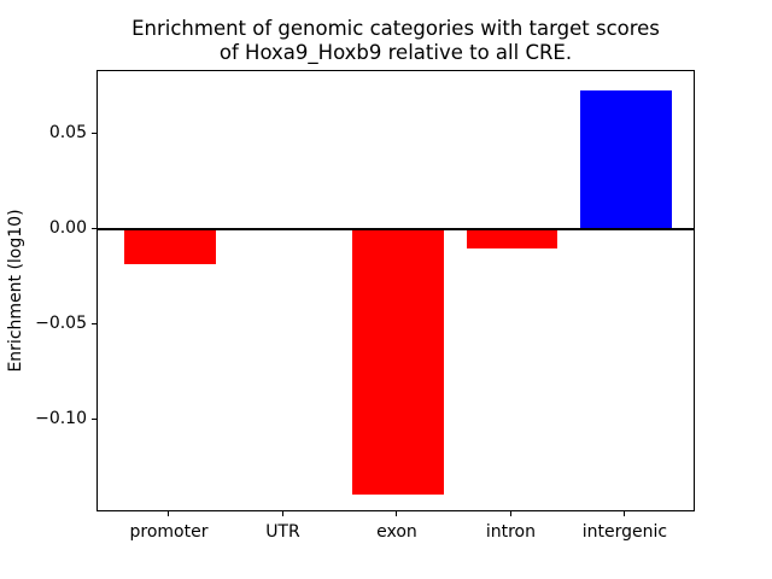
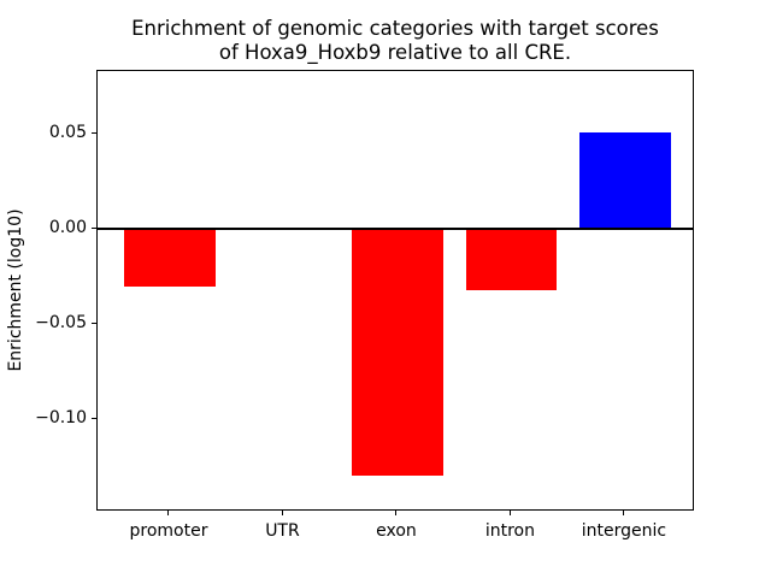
promoter: -0.018 -> -0.030
exon: -0.139 -> -0.130
intron: -0.010 -> -0.032
intergenic: 0.073 -> 0.051
